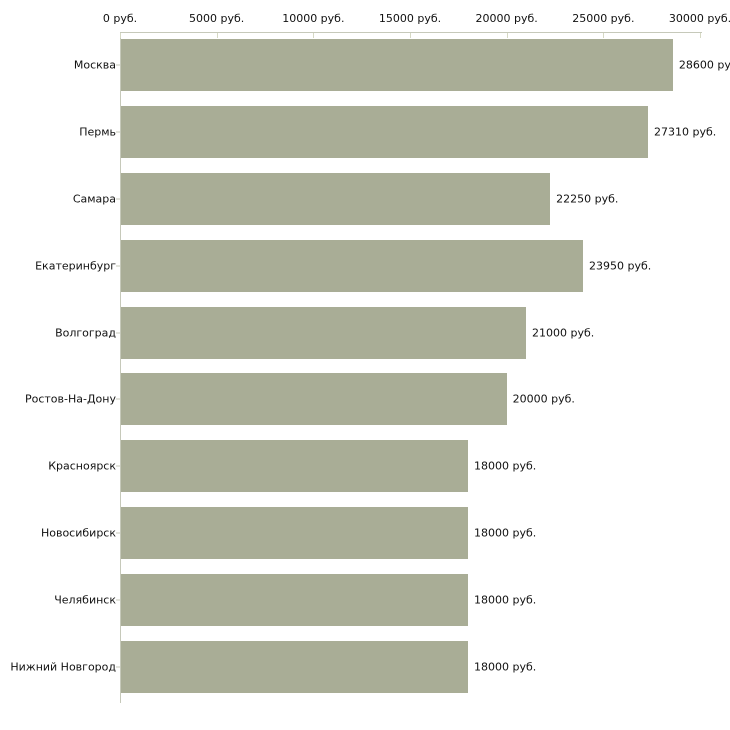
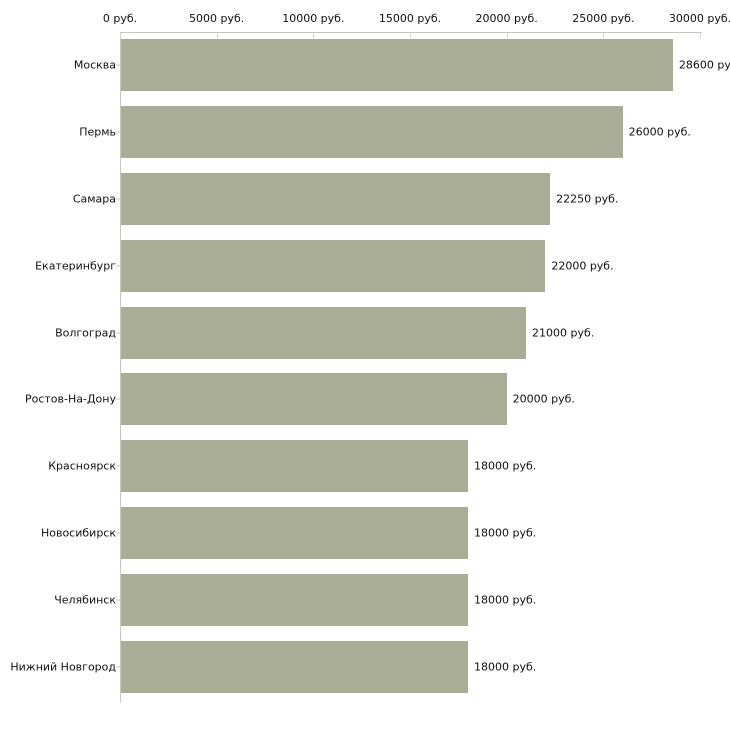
Пермь: 27310 -> 26000
Екатеринбург: 23950 -> 22000
